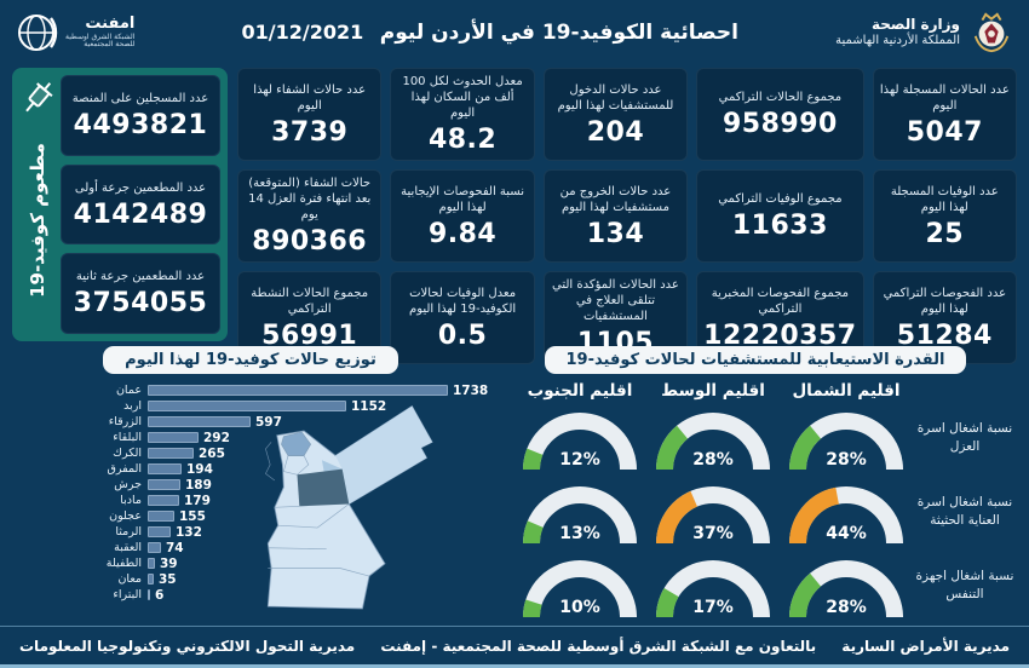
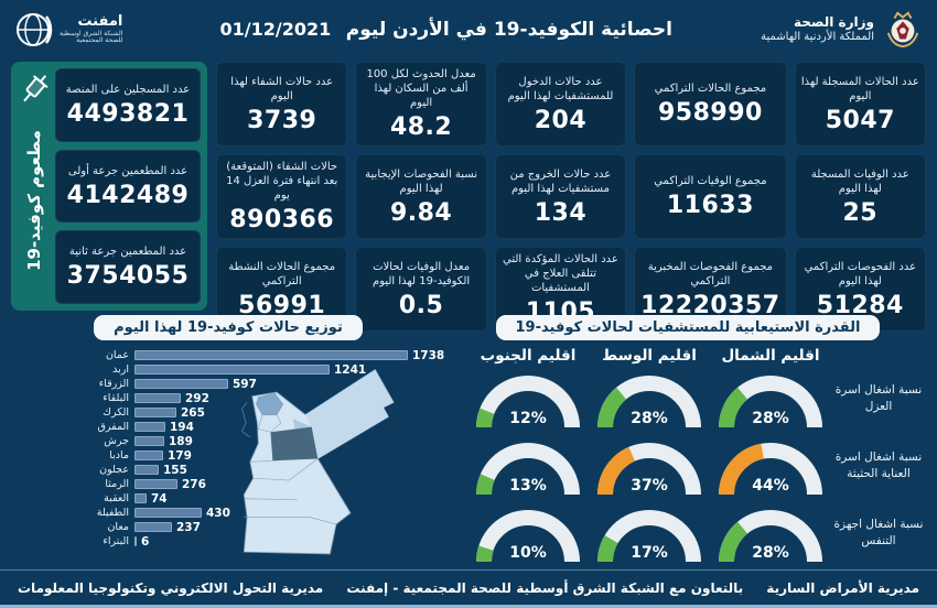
توزيع حالات كوفيد-19 لهذا اليوم/اربد: 1152 -> 1241
توزيع حالات كوفيد-19 لهذا اليوم/الرمثا: 132 -> 276
توزيع حالات كوفيد-19 لهذا اليوم/الطفيلة: 39 -> 430
توزيع حالات كوفيد-19 لهذا اليوم/معان: 35 -> 237
